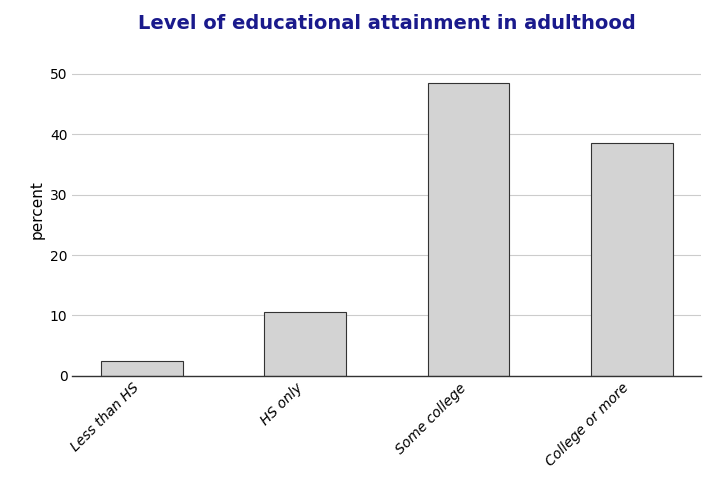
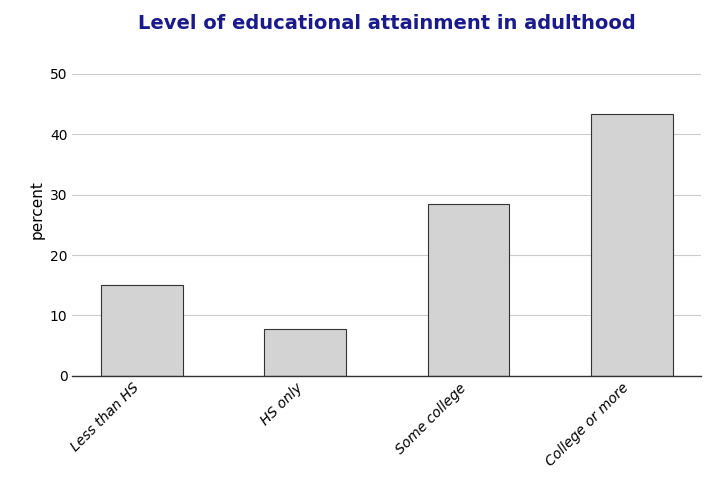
Less than HS: 2.5 -> 15.0
HS only: 10.5 -> 7.8
Some college: 48.5 -> 28.4
College or more: 38.5 -> 43.4
